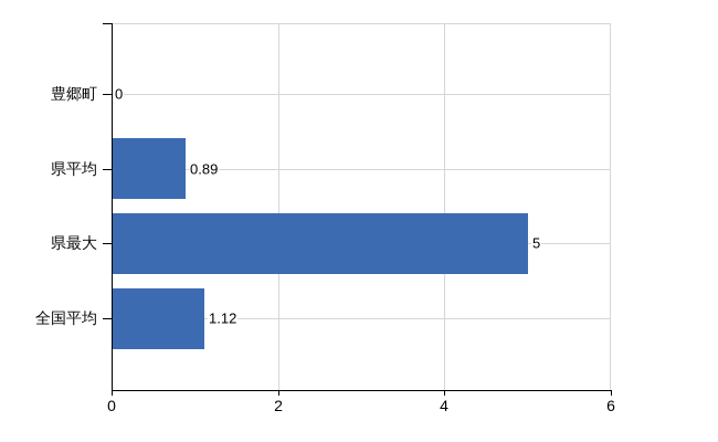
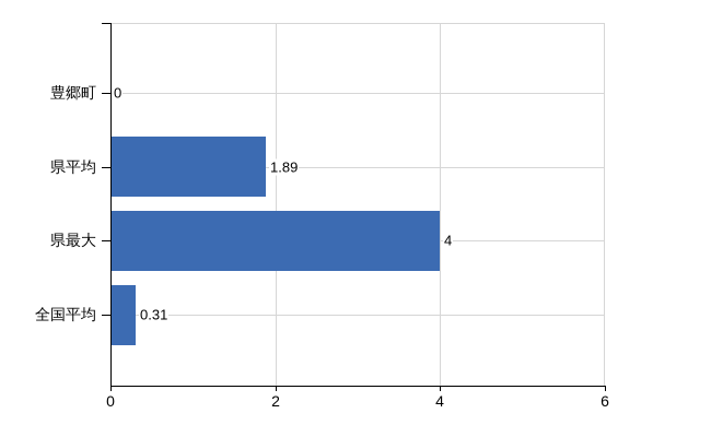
県平均: 0.89 -> 1.89
県最大: 5 -> 4
全国平均: 1.12 -> 0.31
